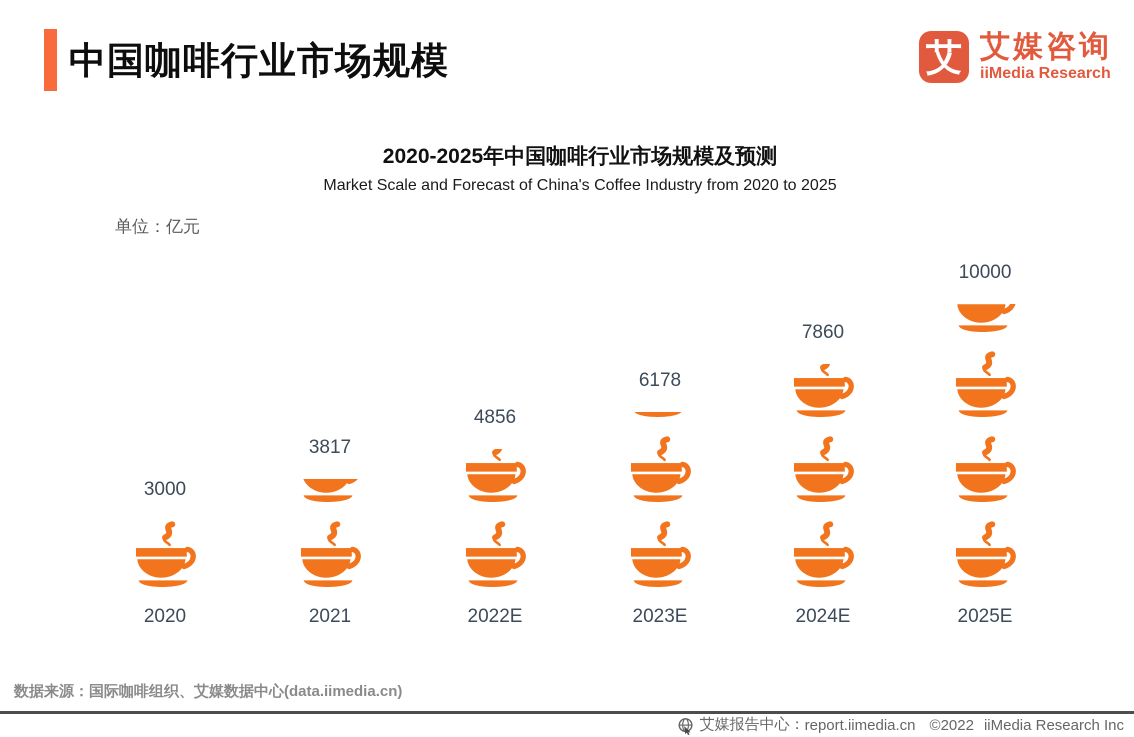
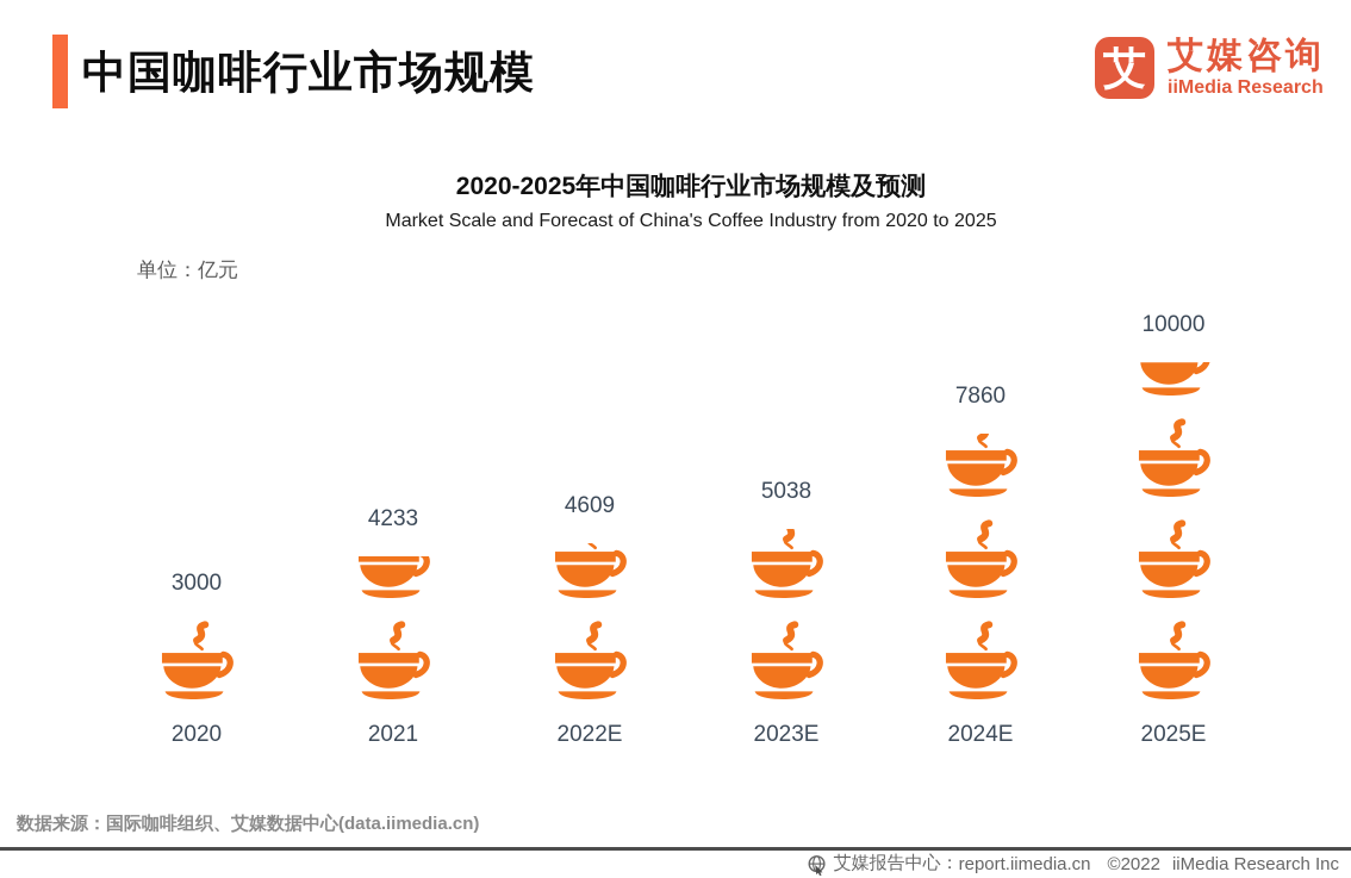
2021: 3817 -> 4233
2022E: 4856 -> 4609
2023E: 6178 -> 5038
